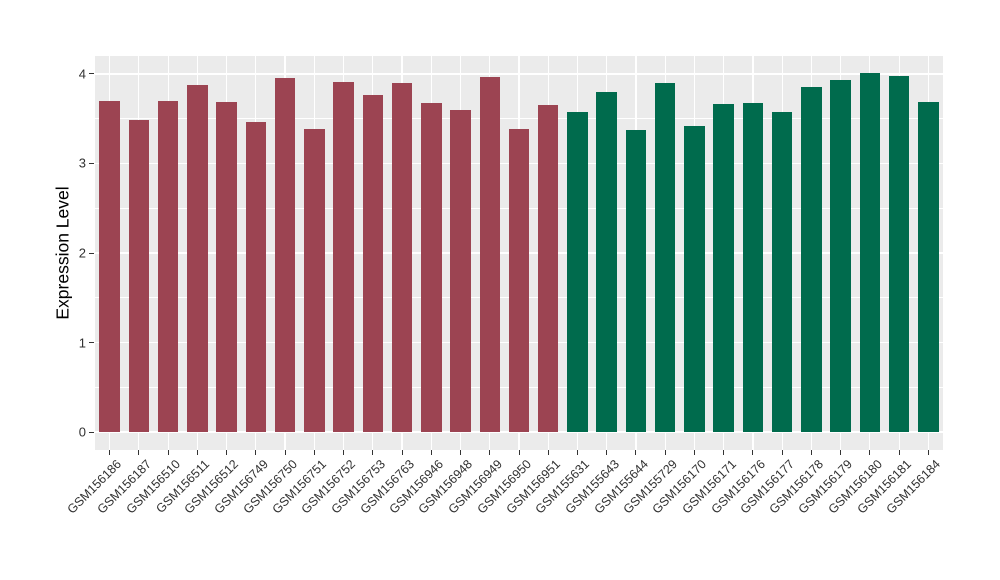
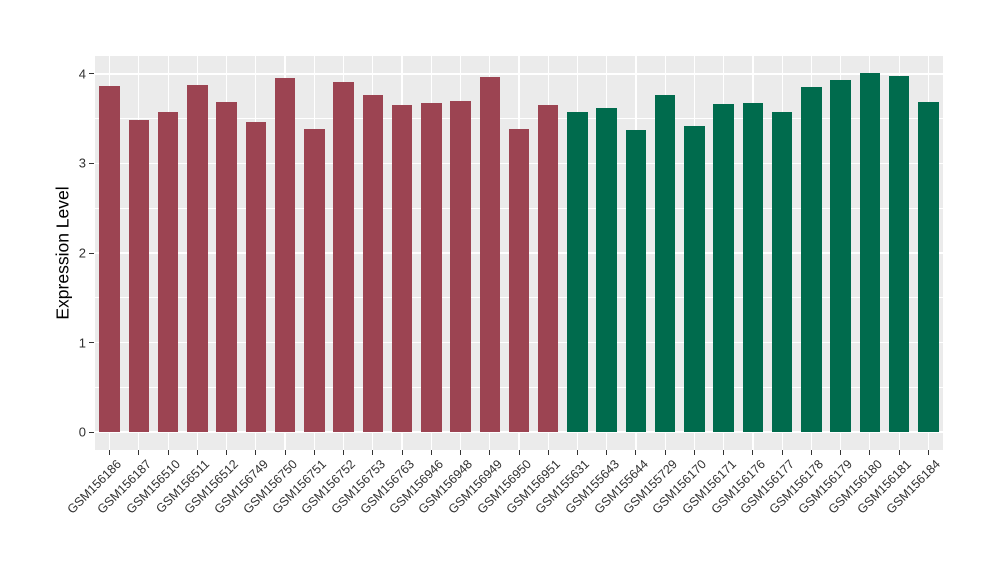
GSM156186: 3.7 -> 3.9
GSM156510: 3.7 -> 3.6
GSM156763: 3.9 -> 3.6
GSM156948: 3.6 -> 3.7
GSM155643: 3.8 -> 3.6
GSM155729: 3.9 -> 3.8
